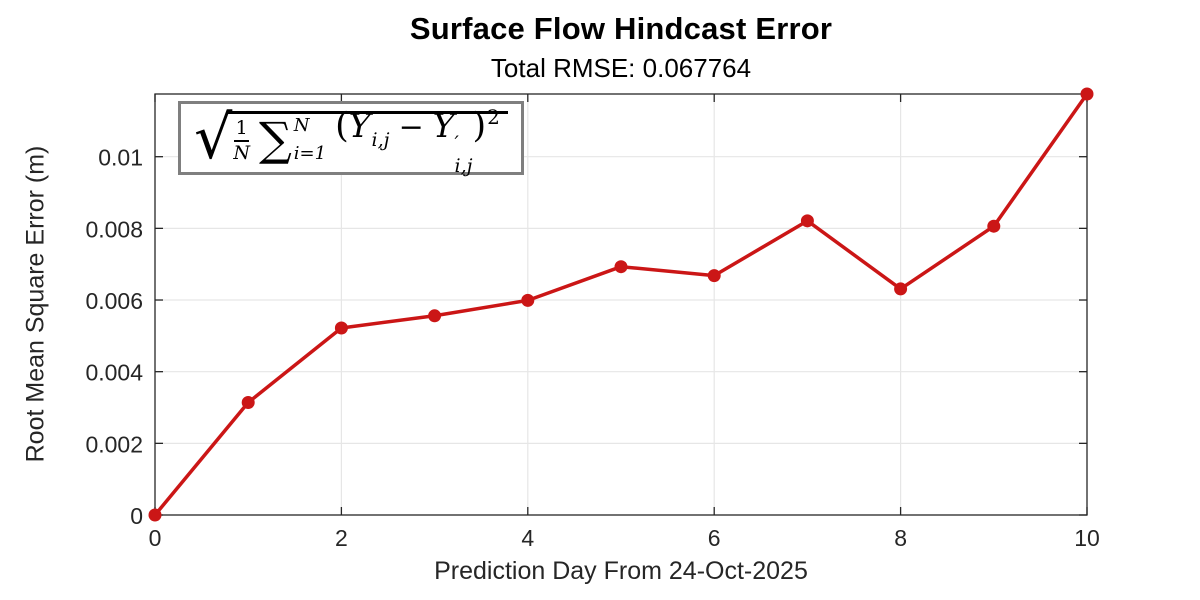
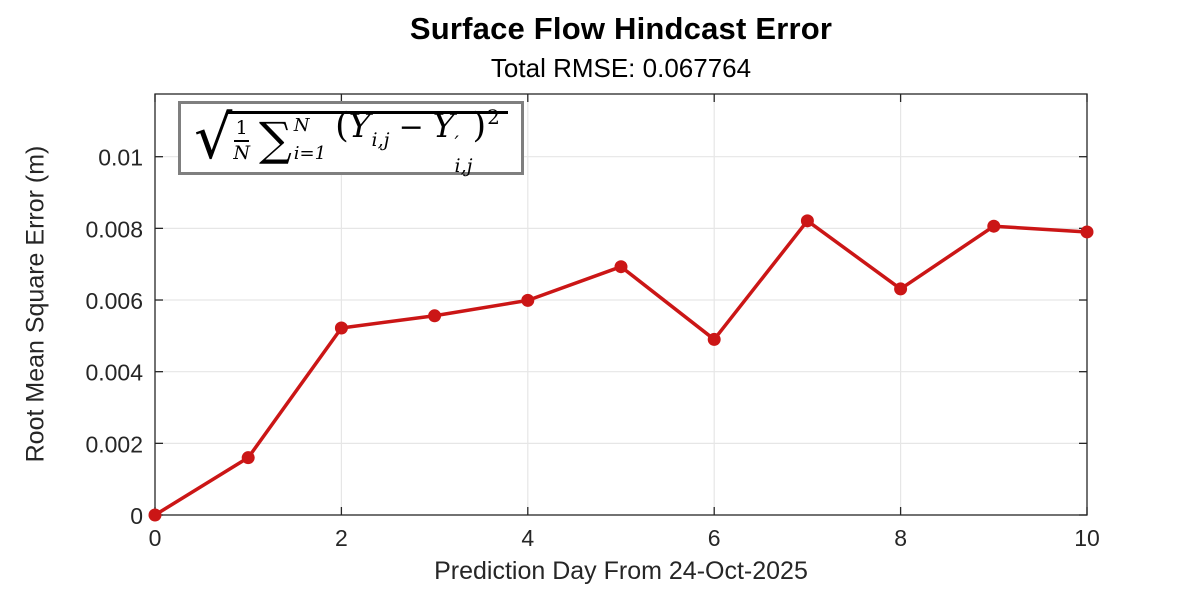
1: 0.0031 -> 0.0016
6: 0.0067 -> 0.0049
10: 0.0118 -> 0.0079
